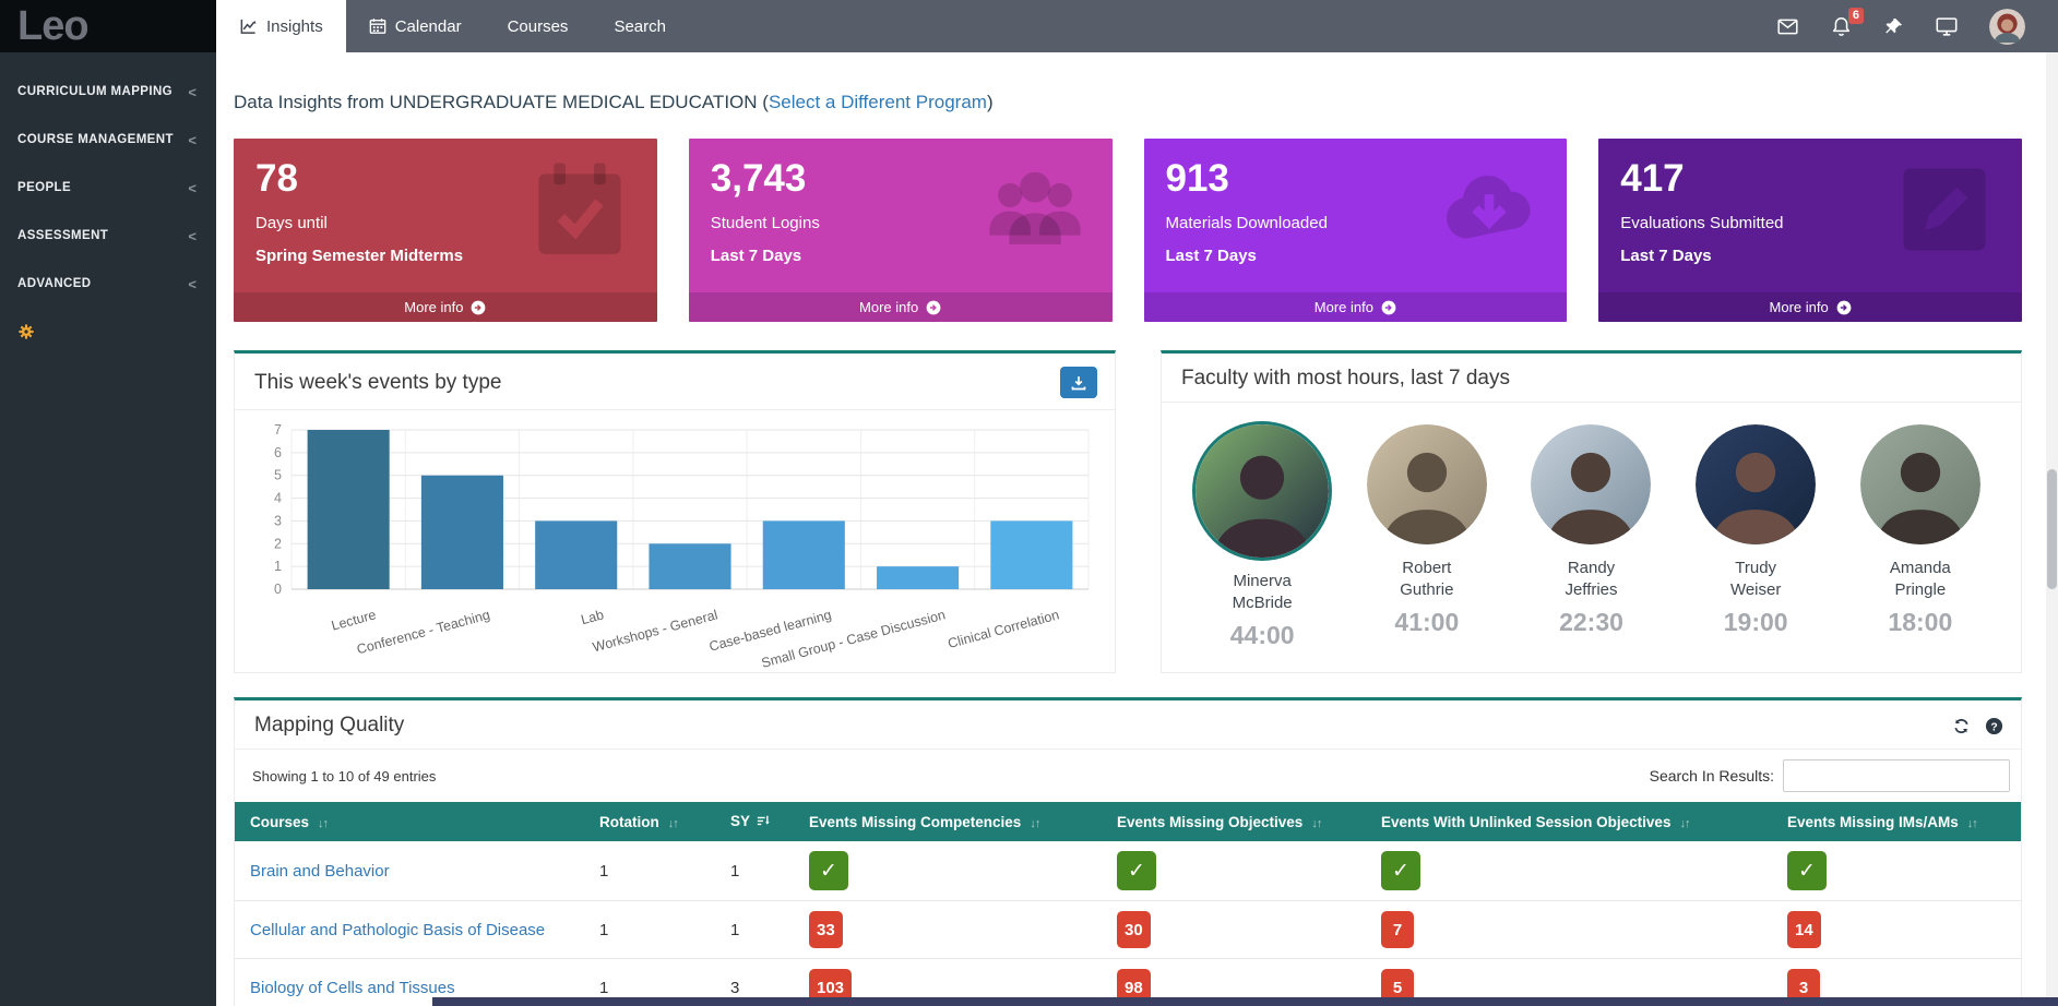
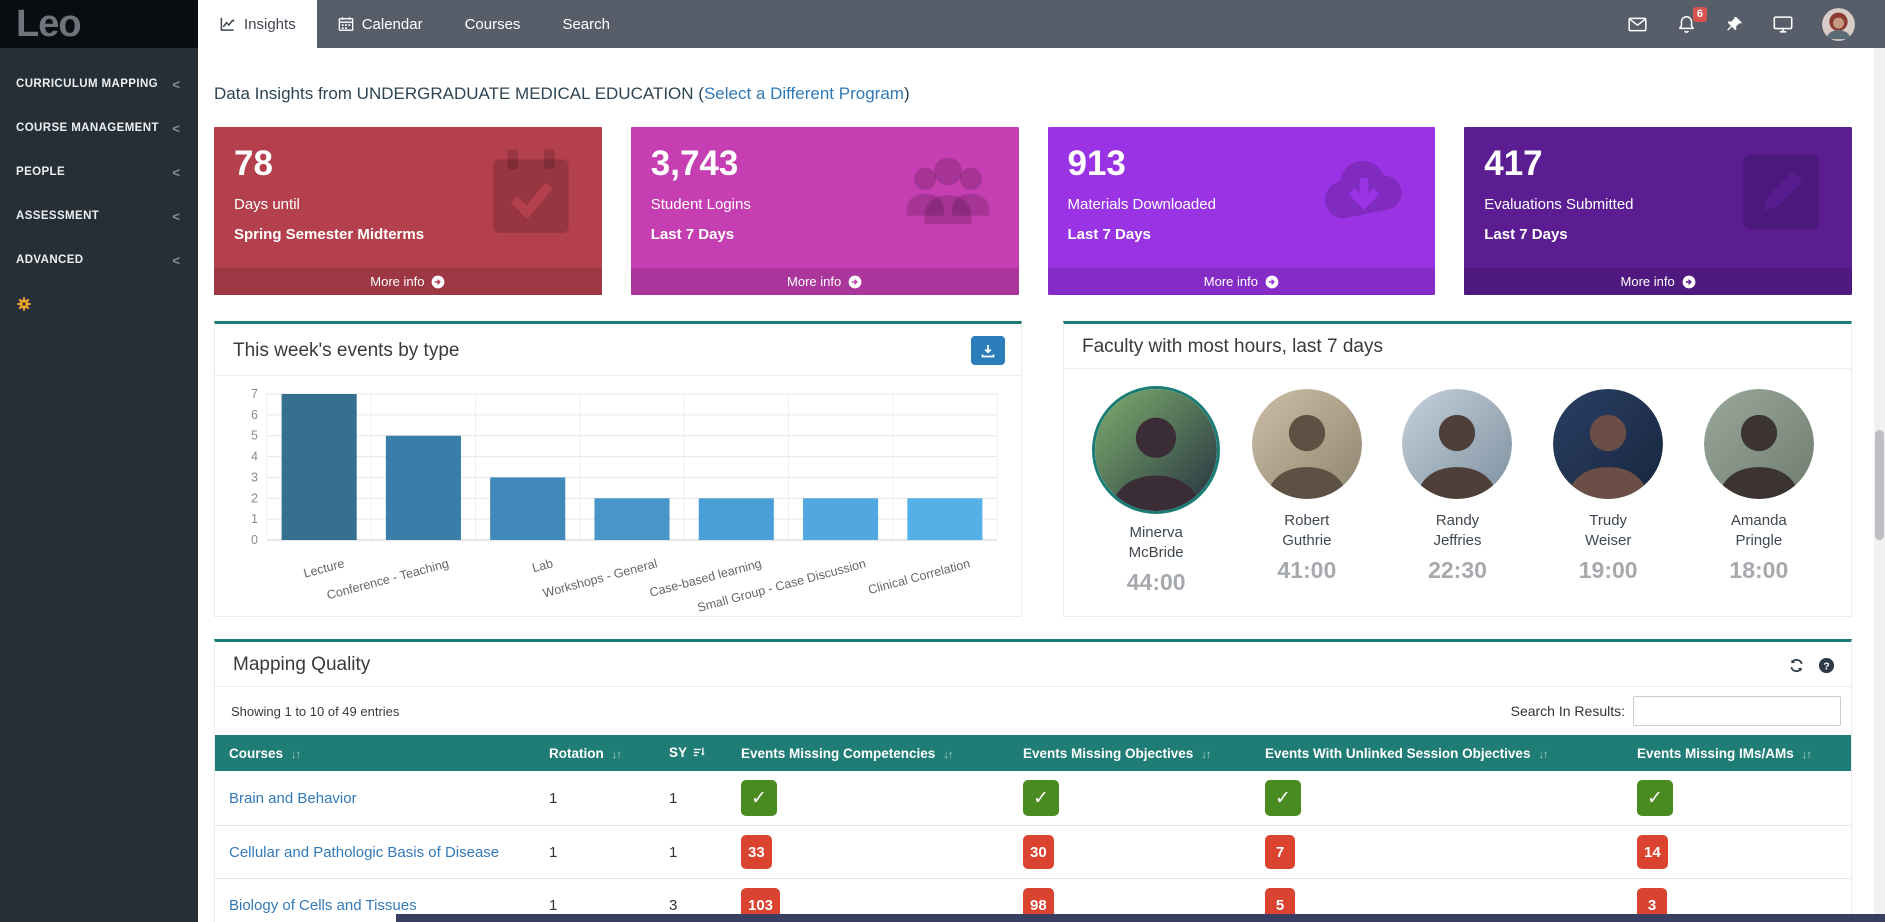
Case-based learning: 3 -> 2
Small Group - Case Discussion: 1 -> 2
Clinical Correlation: 3 -> 2
